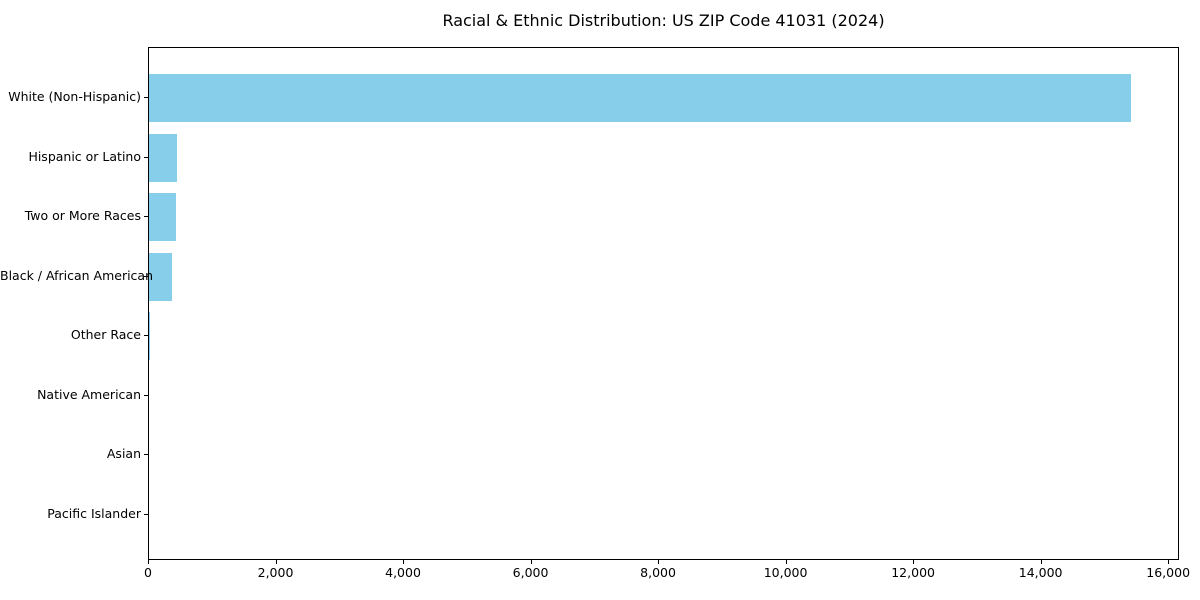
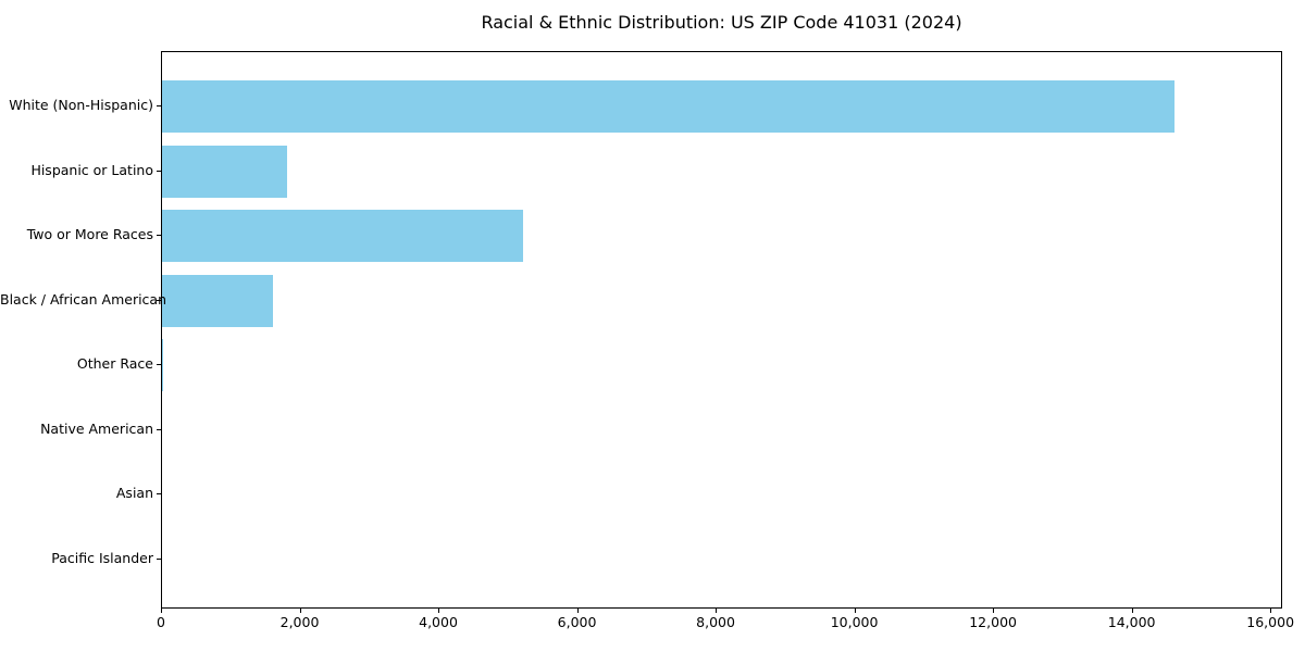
White (Non-Hispanic): 15400 -> 14600
Hispanic or Latino: 400 -> 1800
Two or More Races: 400 -> 5200
Black / African American: 400 -> 1600
